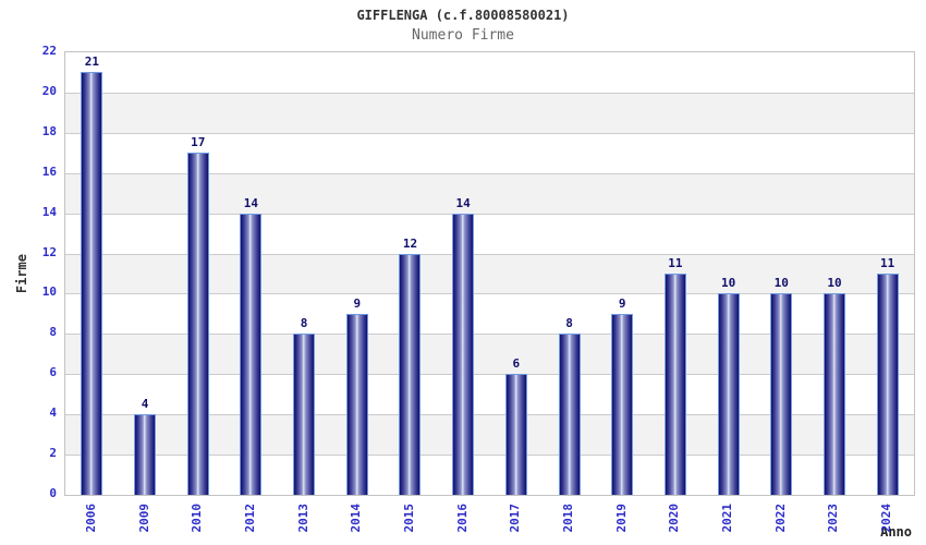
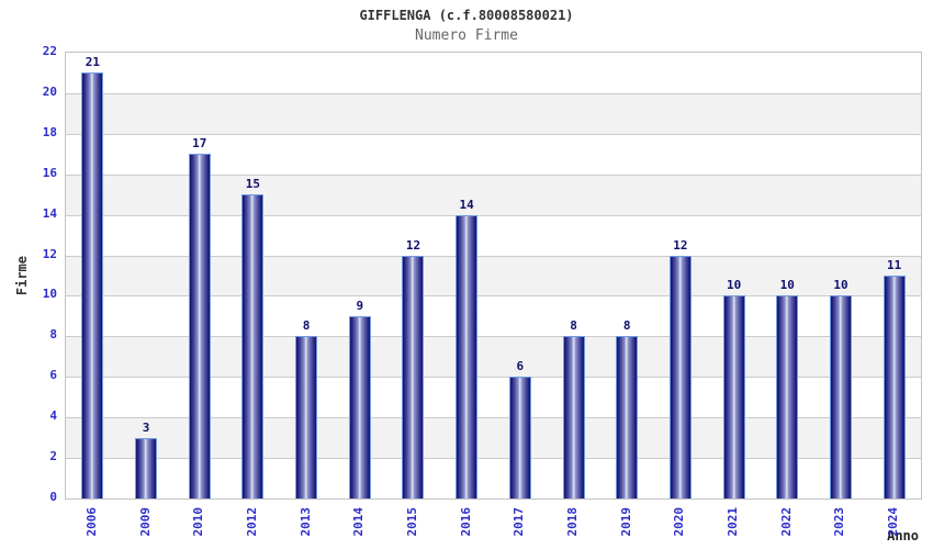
2009: 4 -> 3
2012: 14 -> 15
2019: 9 -> 8
2020: 11 -> 12
